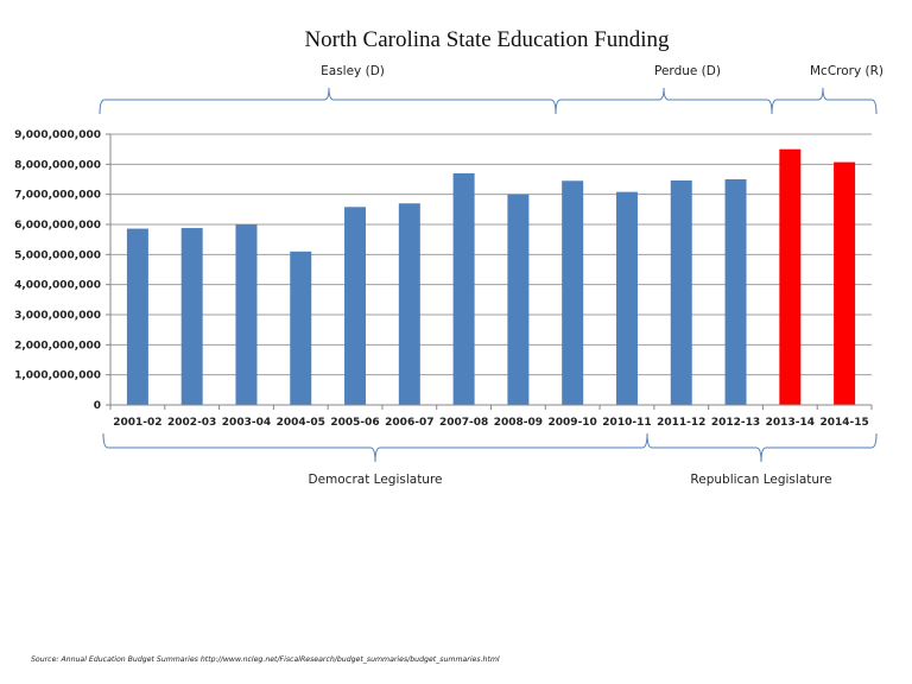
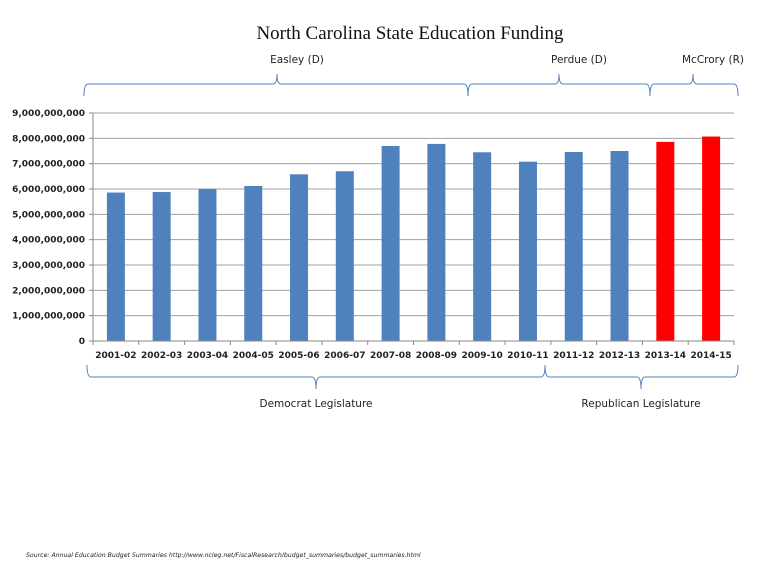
2004-05: 5100000000 -> 6100000000
2008-09: 7000000000 -> 7800000000
2013-14: 8500000000 -> 7900000000
